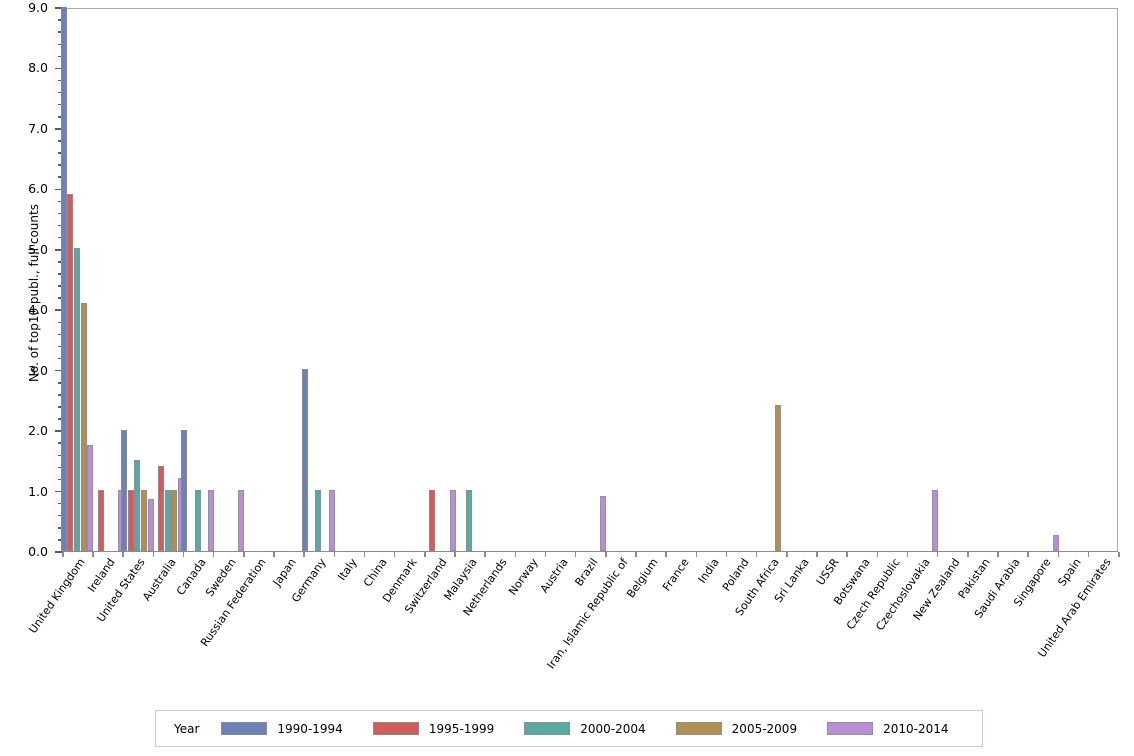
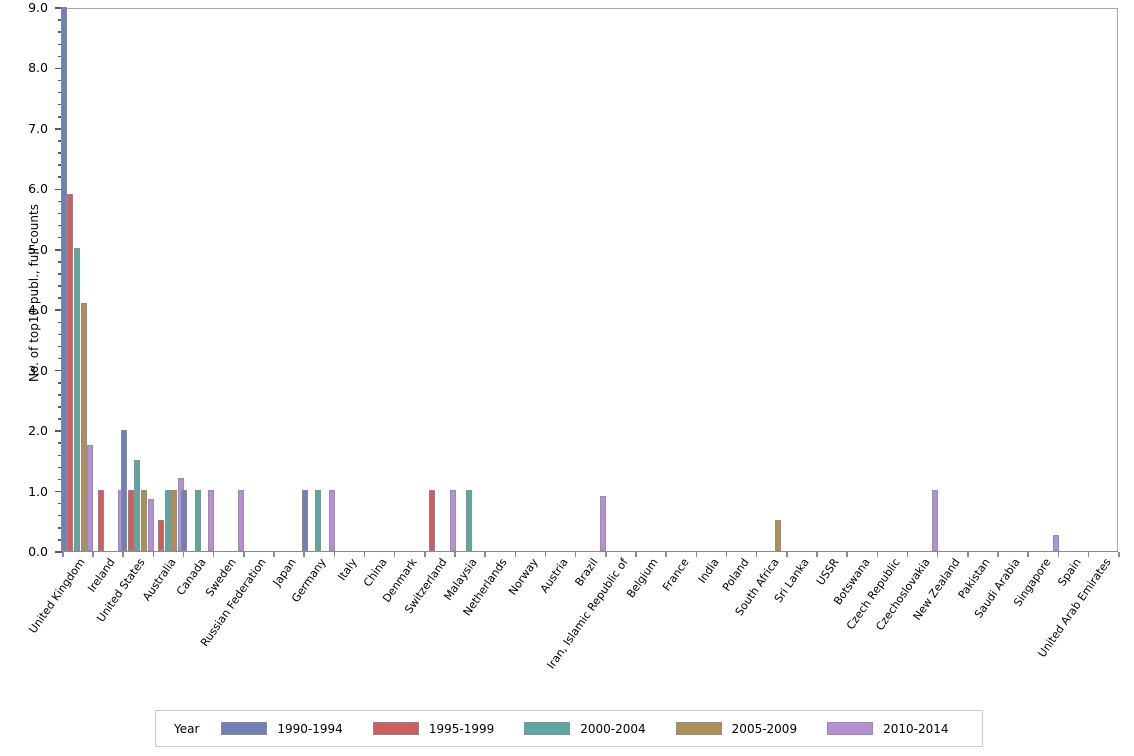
1995-1999/Australia: 1.4 -> 0.5
1990-1994/Canada: 2 -> 1
1990-1994/Germany: 3 -> 1
2005-2009/South Africa: 2.4 -> 0.5
